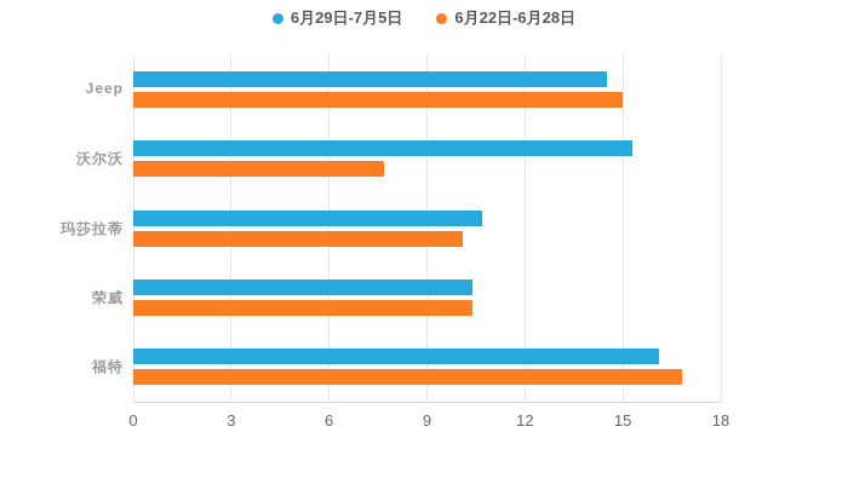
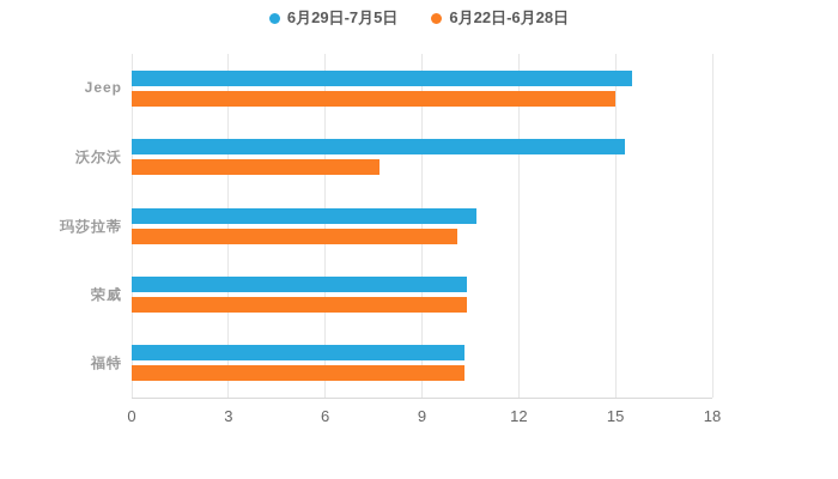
6月29日-7月5日/Jeep: 14.5 -> 15.5
6月29日-7月5日/福特: 16.1 -> 10.3
6月22日-6月28日/福特: 16.8 -> 10.3
